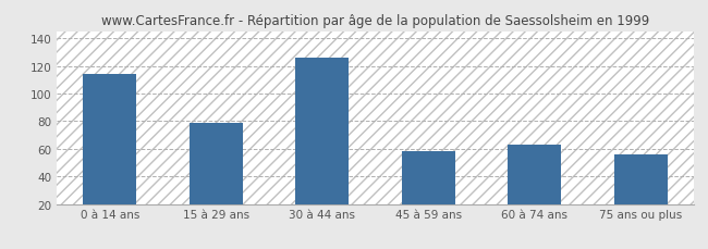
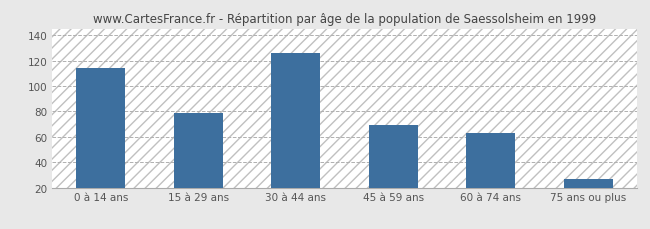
45 à 59 ans: 58 -> 69
75 ans ou plus: 56 -> 27
